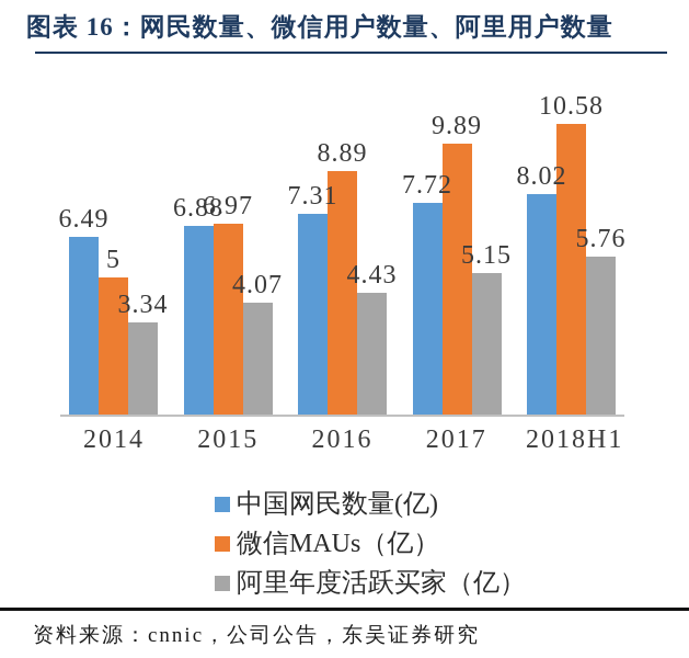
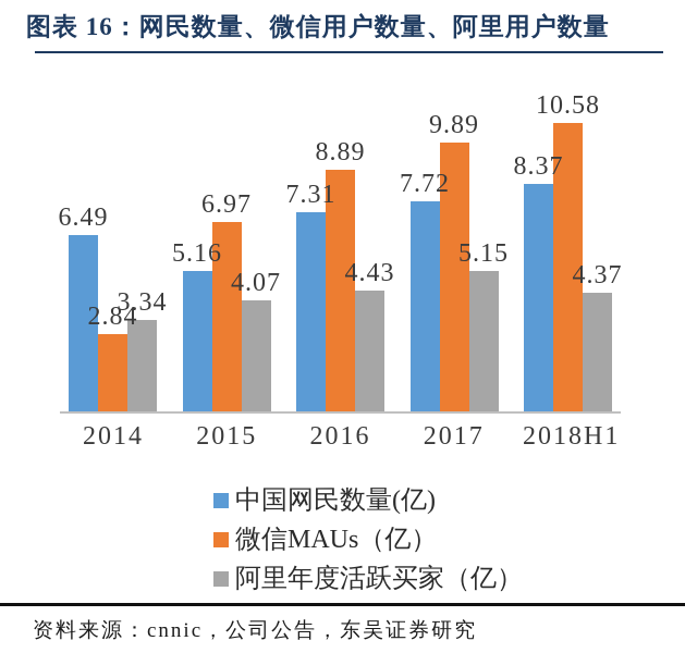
微信MAUs（亿）/2014: 5 -> 2.84
中国网民数量(亿)/2015: 6.88 -> 5.16
中国网民数量(亿)/2018H1: 8.02 -> 8.37
阿里年度活跃买家（亿）/2018H1: 5.76 -> 4.37
